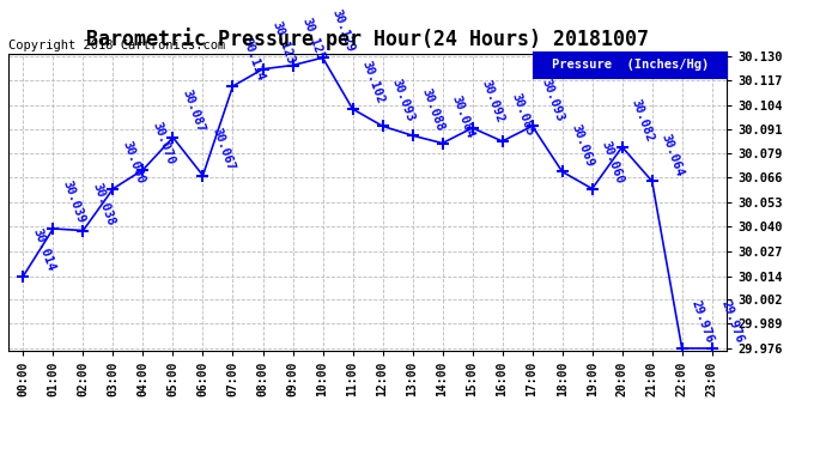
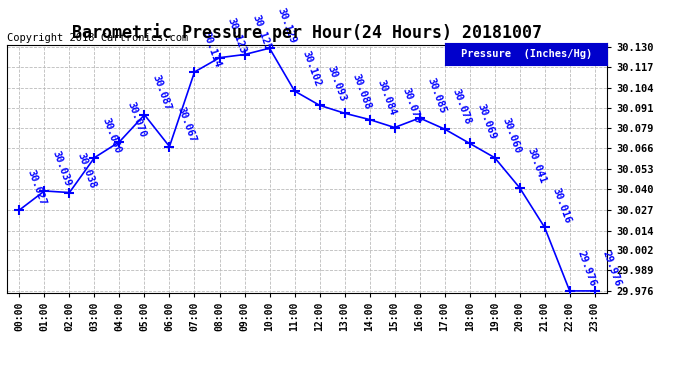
00:00: 30.014 -> 30.027
15:00: 30.092 -> 30.079
17:00: 30.093 -> 30.078
20:00: 30.082 -> 30.041
21:00: 30.064 -> 30.016
